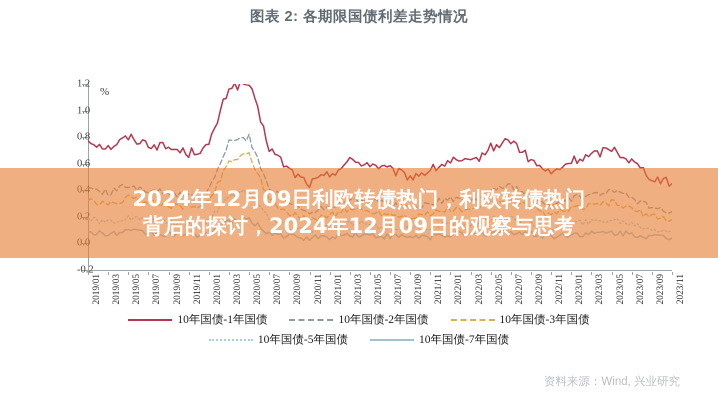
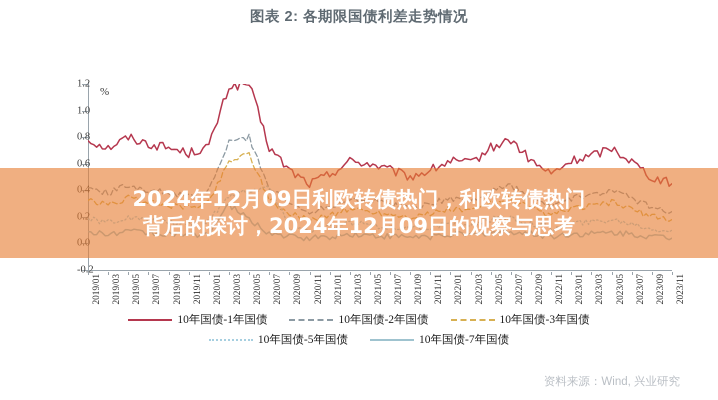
10年国债-7年国债/2020/03: 0.16 -> 0.29
10年国债-5年国债/2020/07: 0.18 -> 0.42
